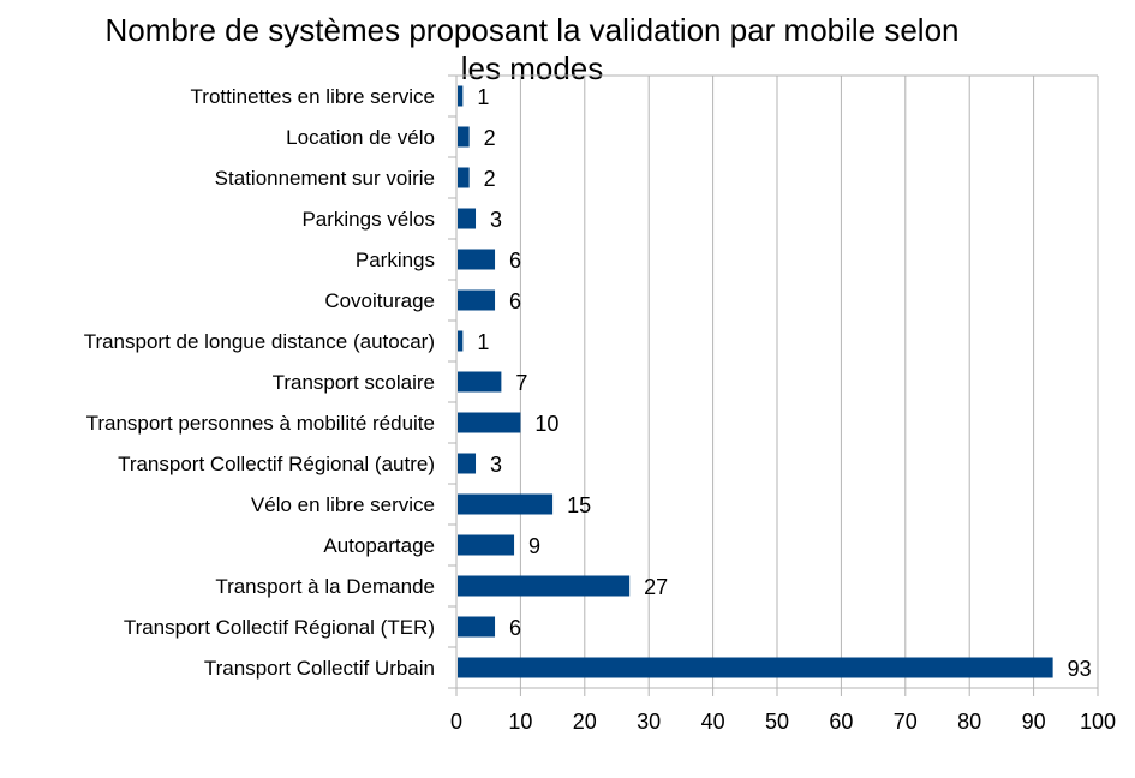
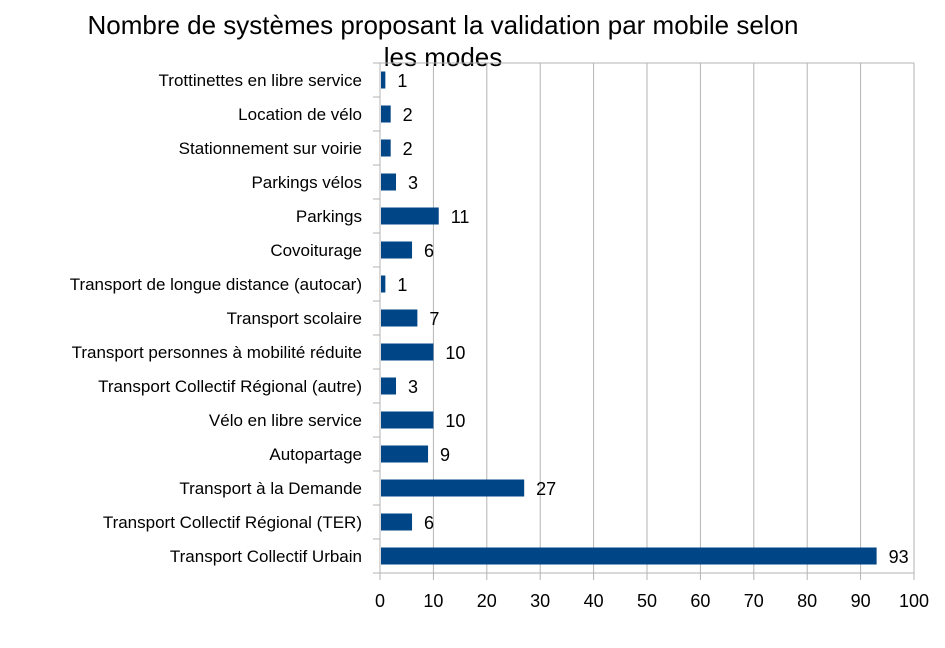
Parkings: 6 -> 11
Vélo en libre service: 15 -> 10
